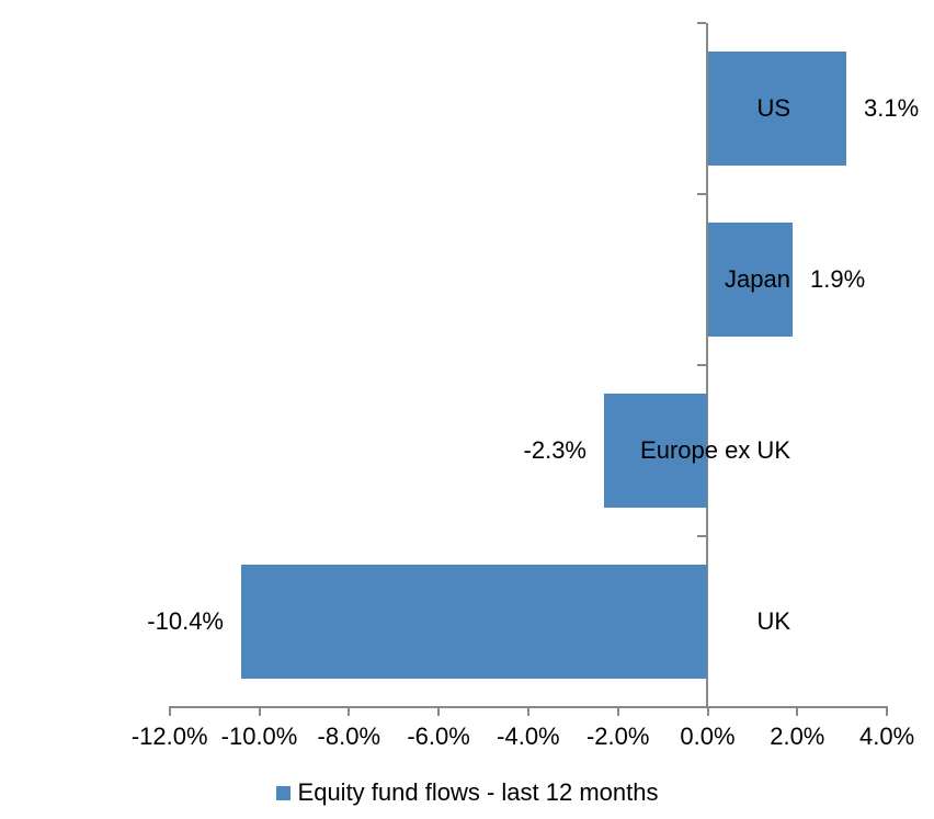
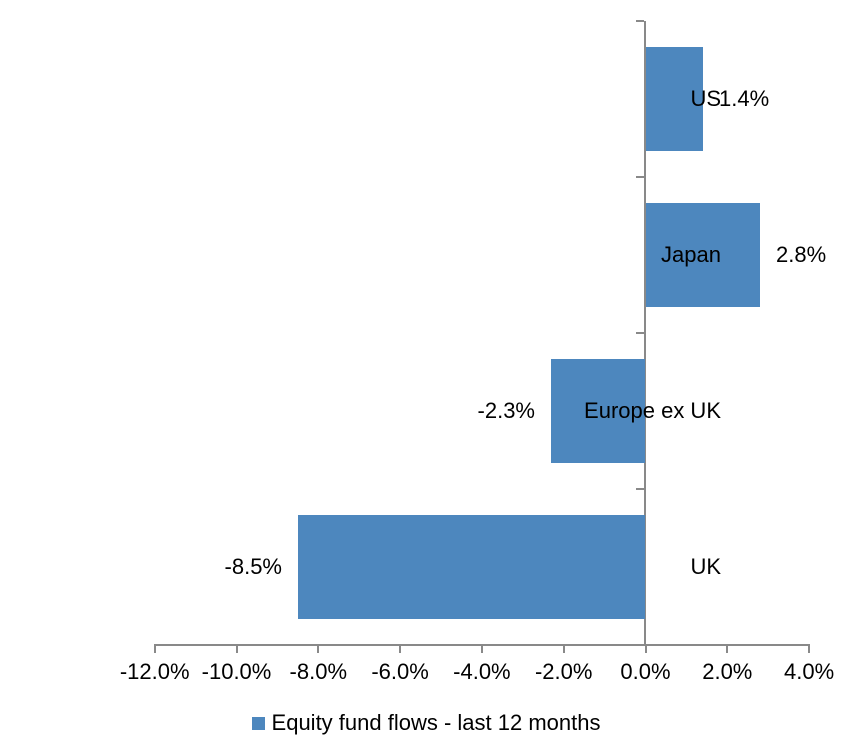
US: 3.1% -> 1.4%
Japan: 1.9% -> 2.8%
UK: -10.4% -> -8.5%
